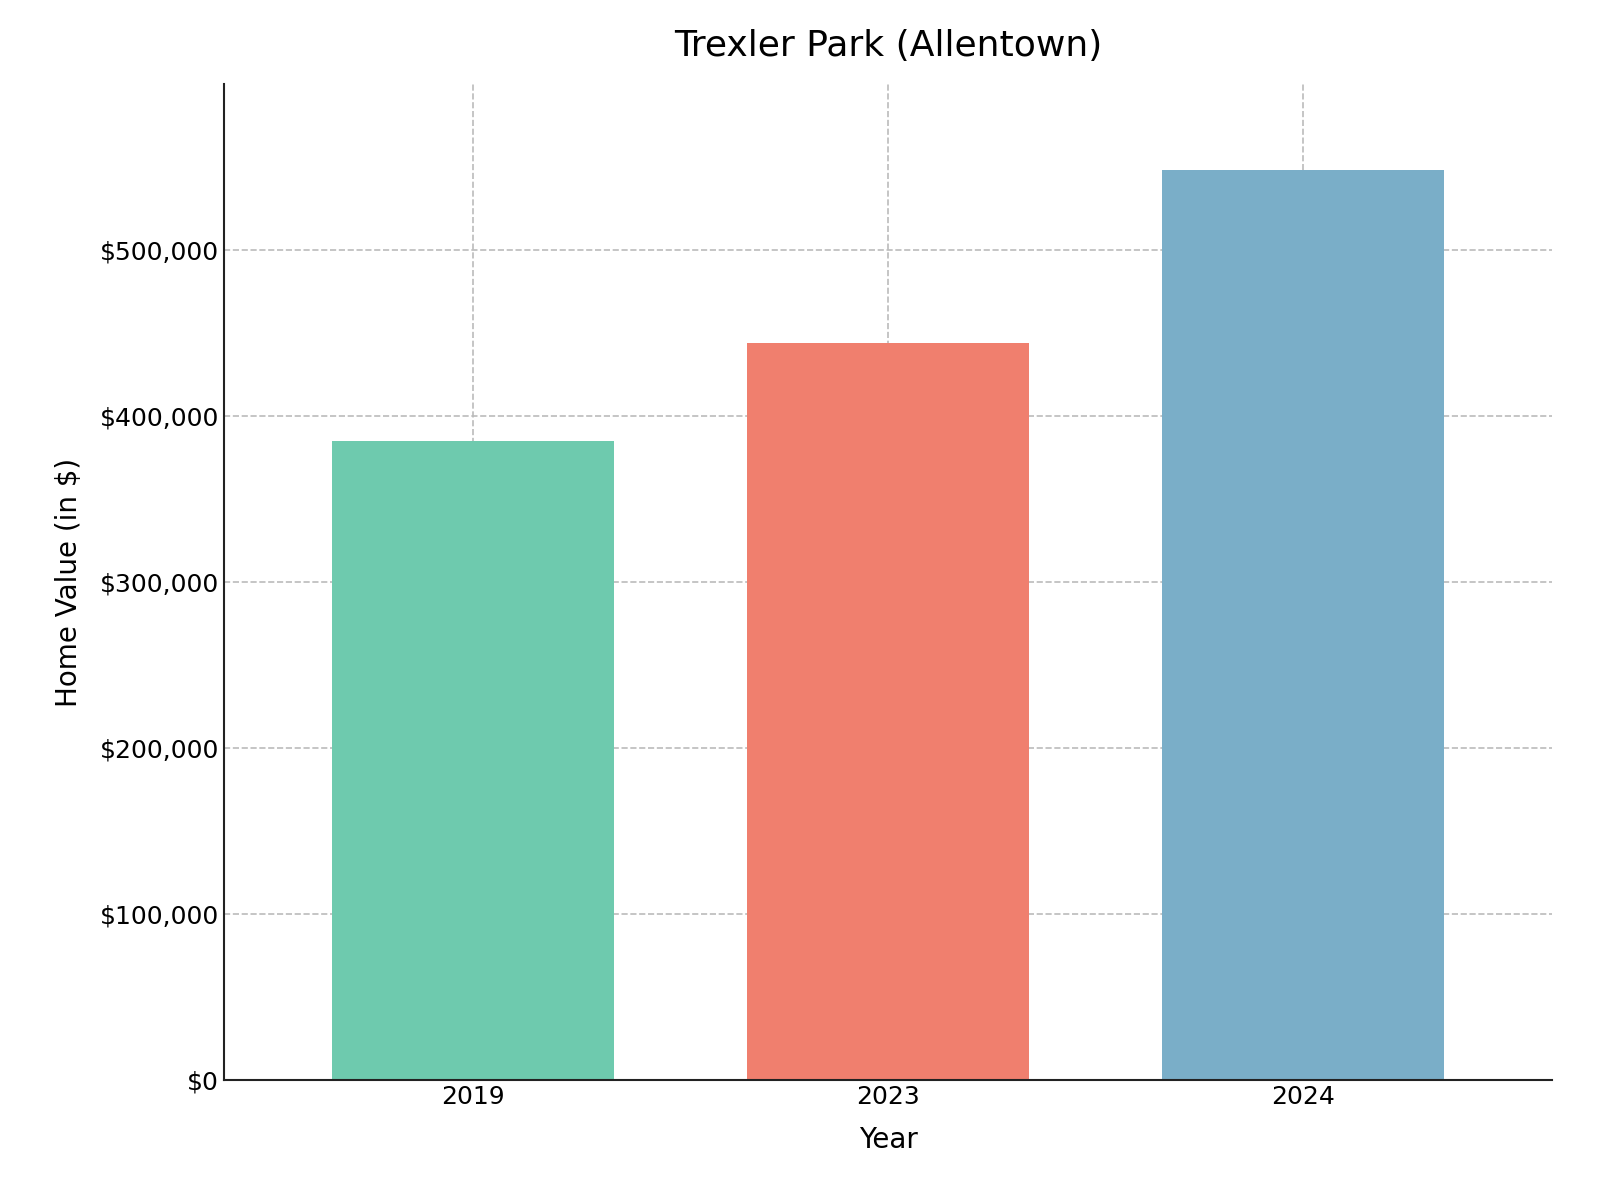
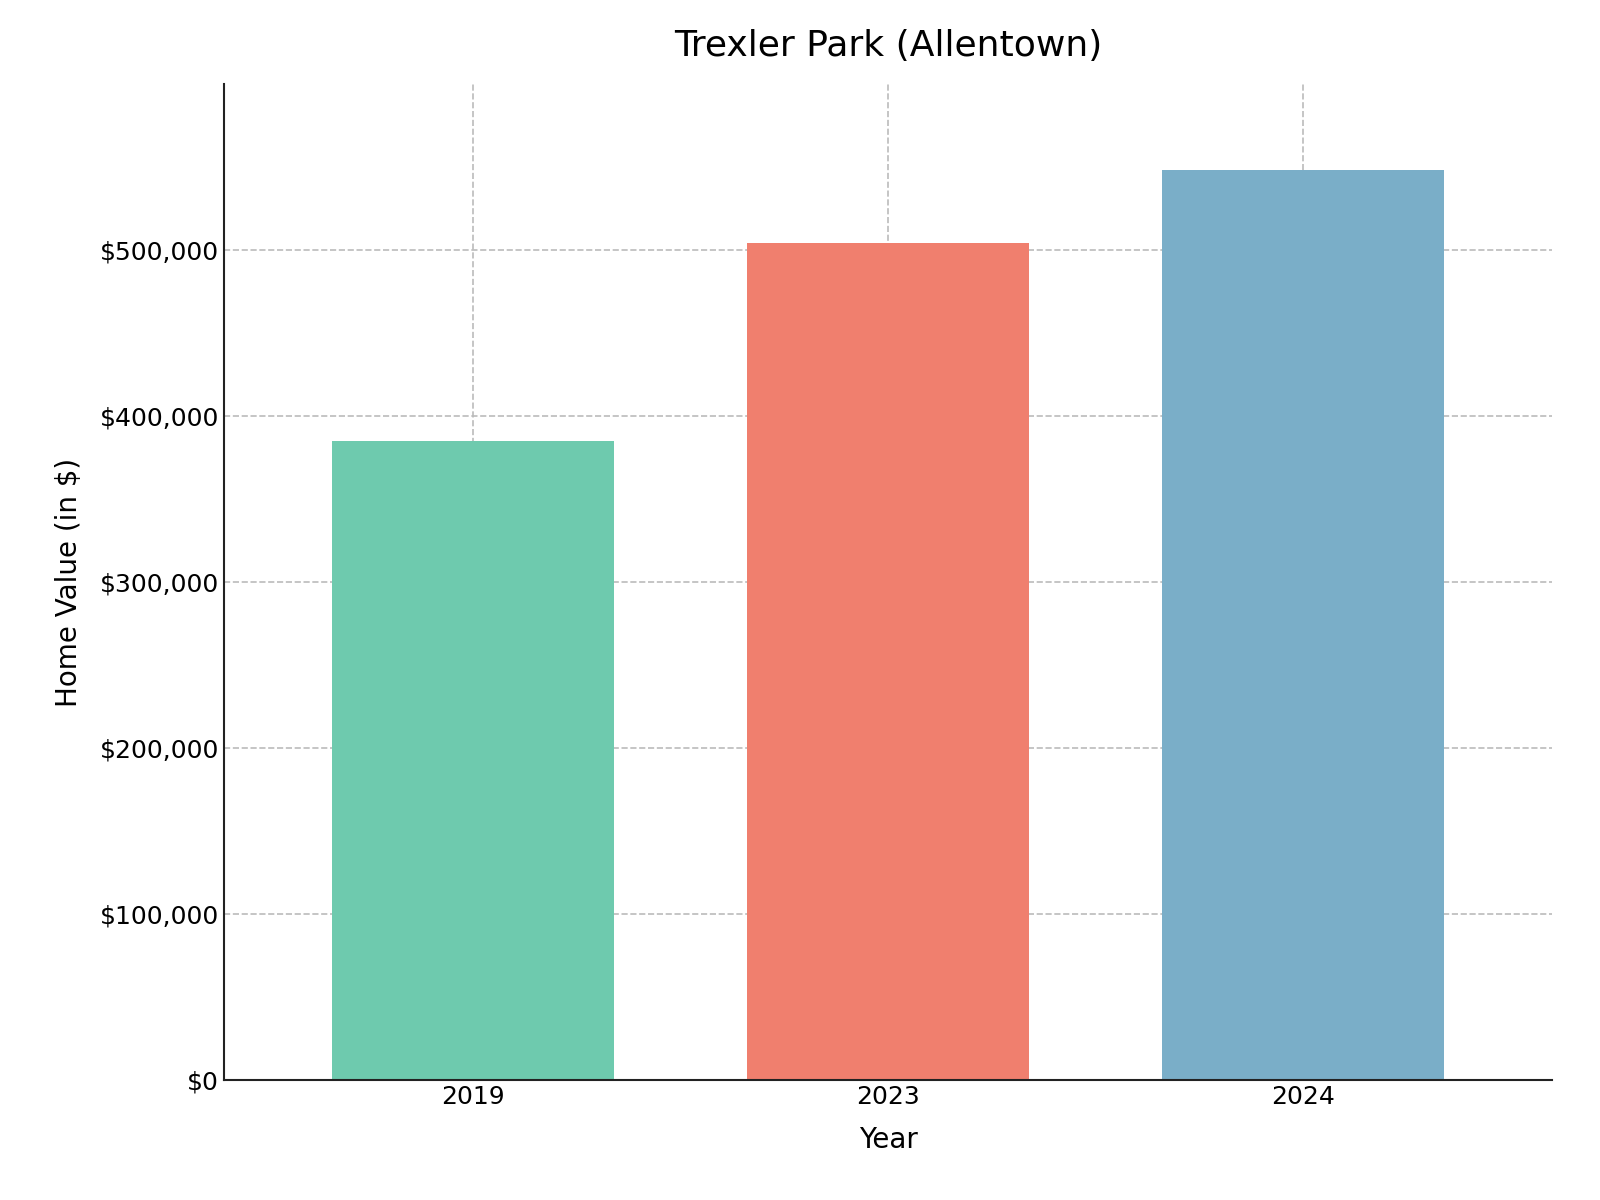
2023: $444,000 -> $504,000
